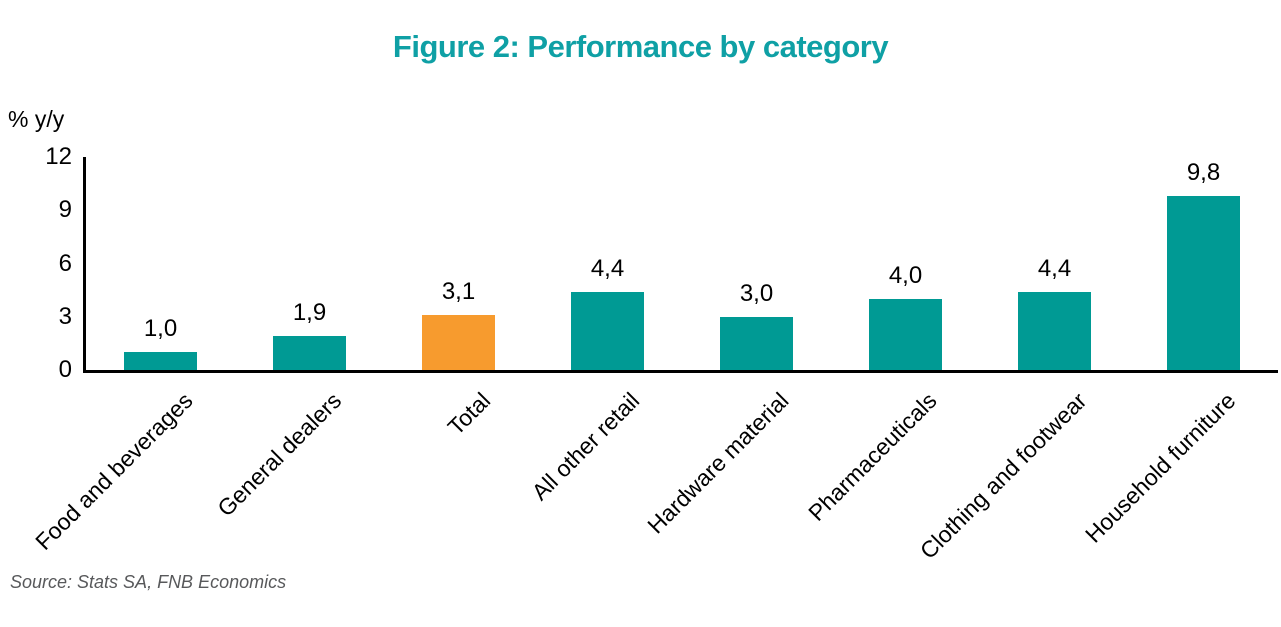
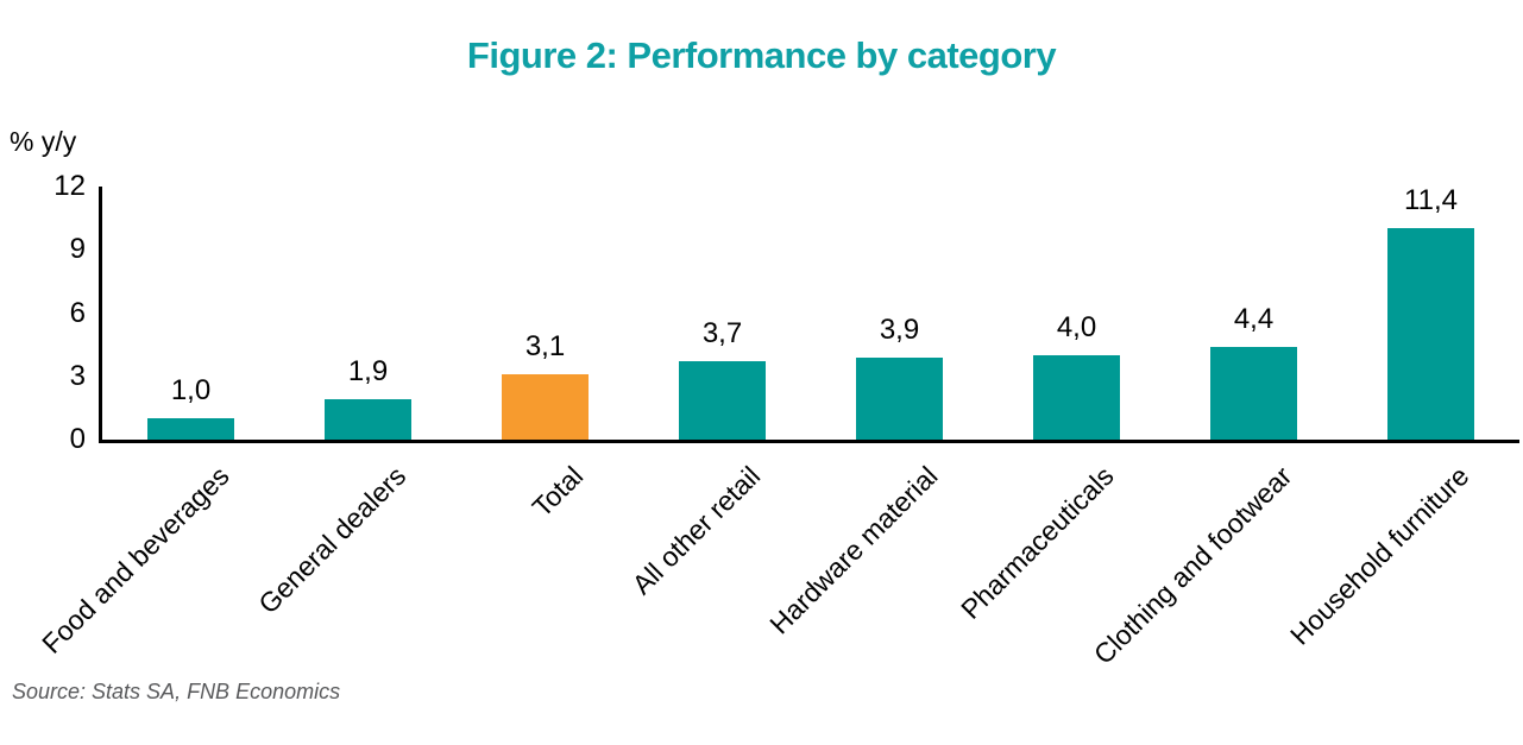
All other retail: 4,4 -> 3,7
Hardware material: 3,0 -> 3,9
Household furniture: 9,8 -> 11,4
